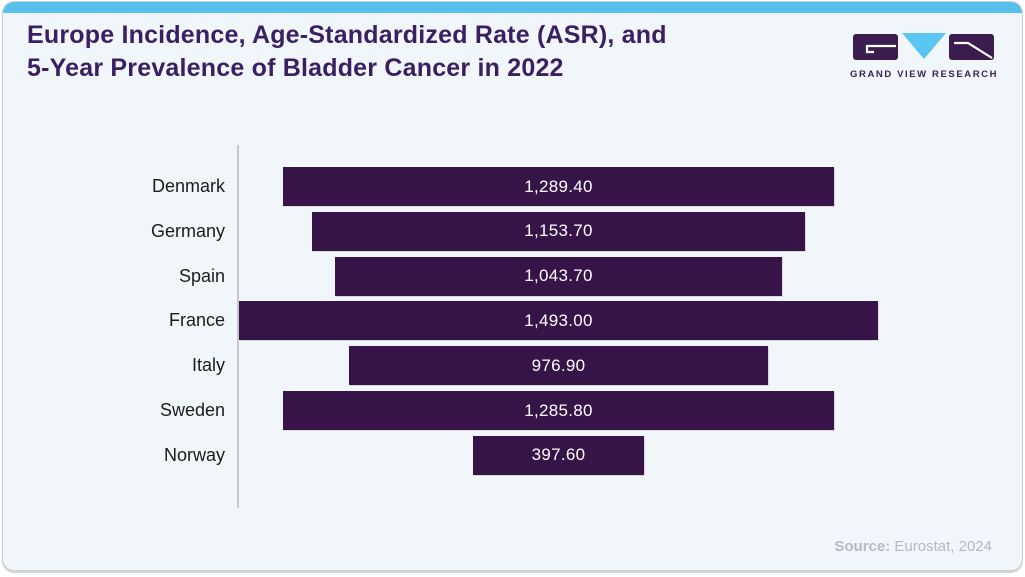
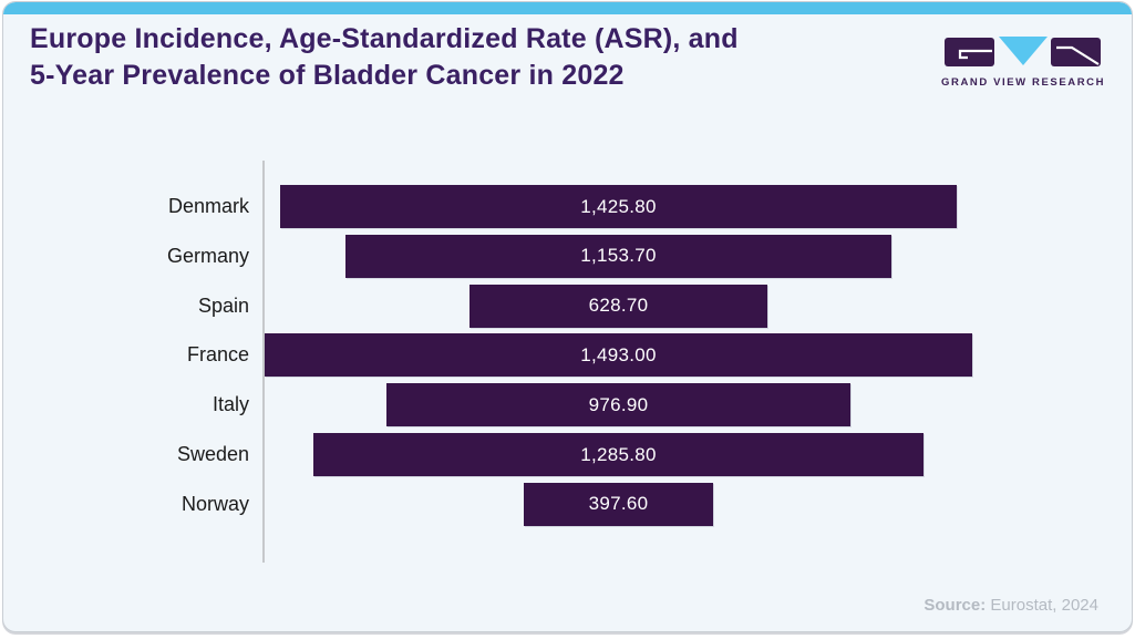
Denmark: 1,289.40 -> 1,425.80
Spain: 1,043.70 -> 628.70
